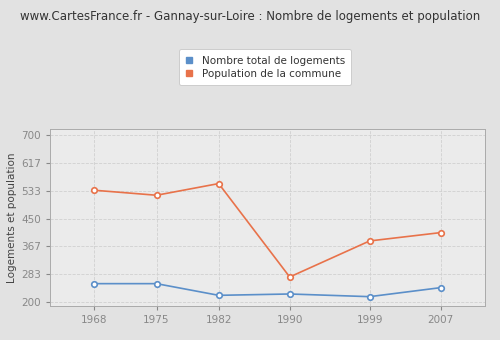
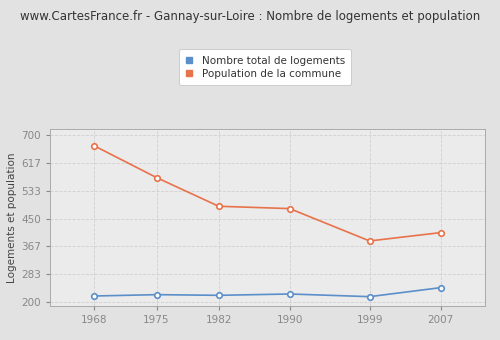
Nombre total de logements/1968: 255 -> 218
Population de la commune/1968: 535 -> 668
Nombre total de logements/1975: 255 -> 222
Population de la commune/1975: 520 -> 573
Population de la commune/1982: 555 -> 487
Population de la commune/1990: 275 -> 480
